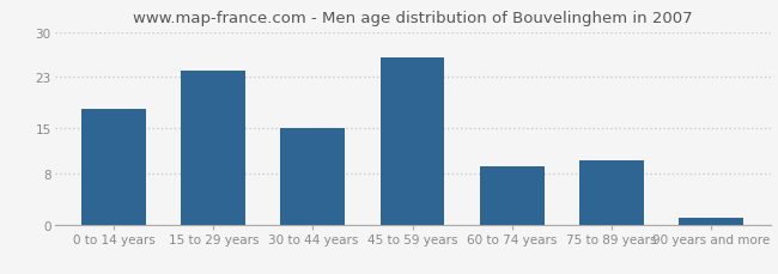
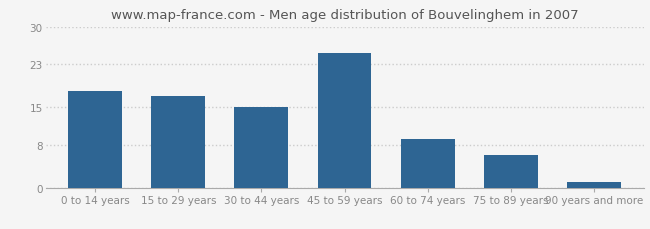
15 to 29 years: 24 -> 17
45 to 59 years: 26 -> 25
75 to 89 years: 10 -> 6
